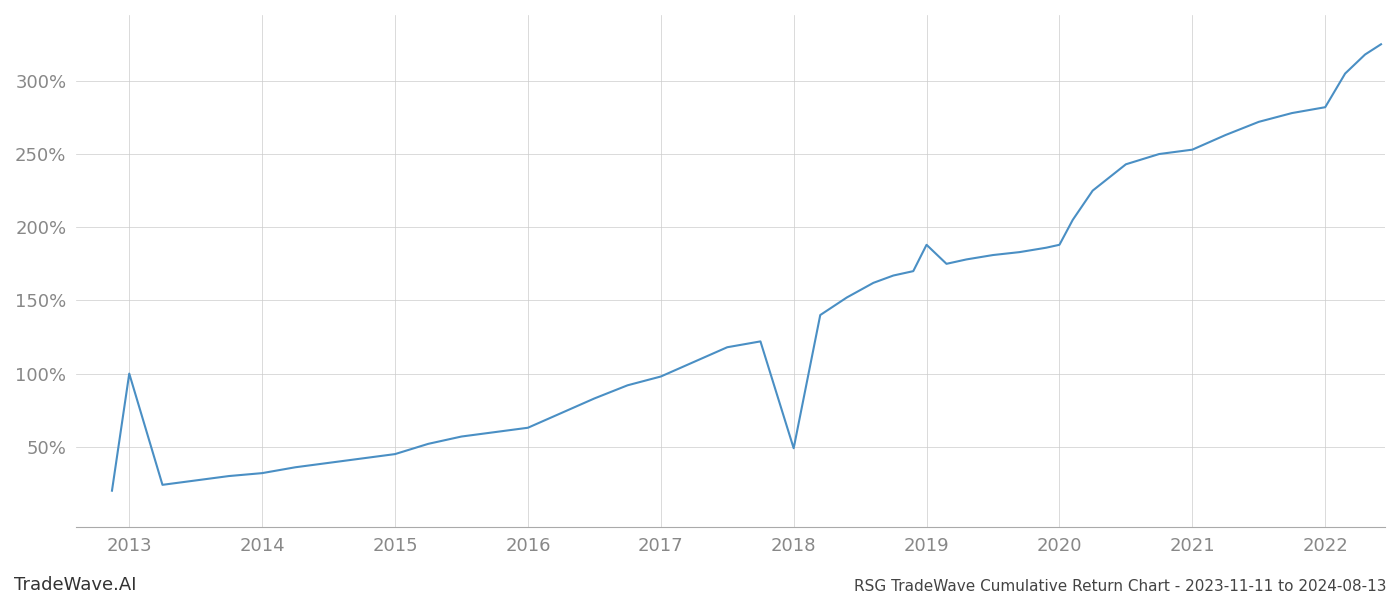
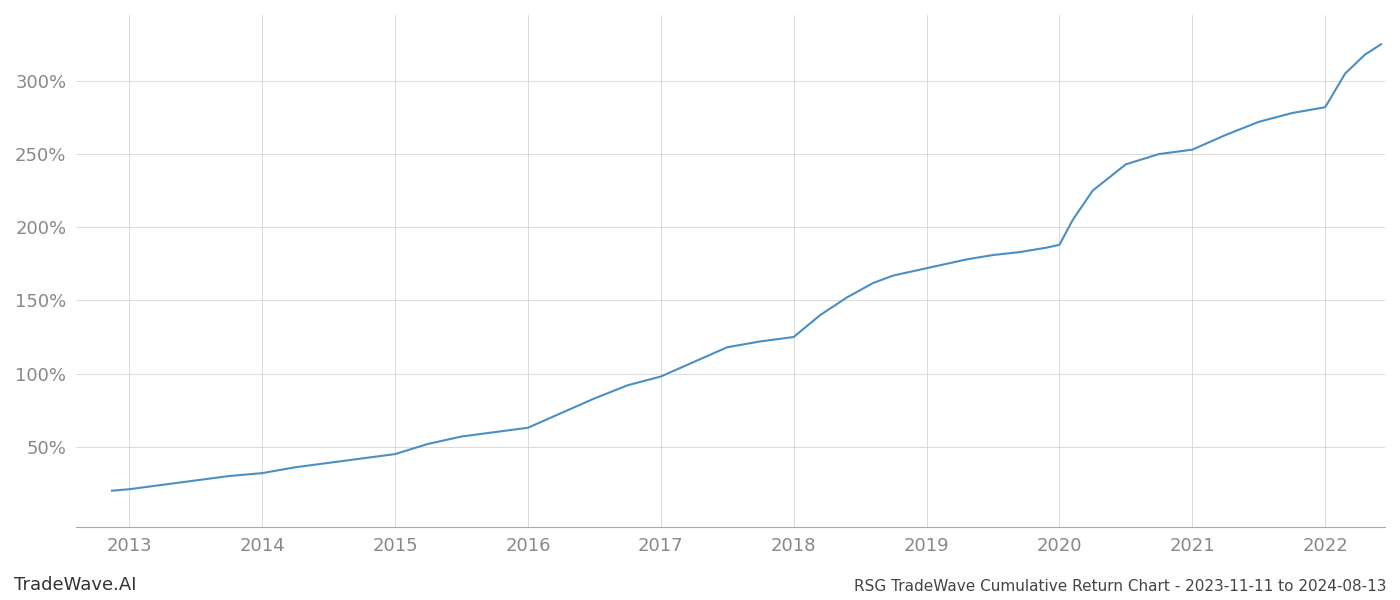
2013: 100% -> 21%
2018: 49% -> 125%
2019: 188% -> 172%
